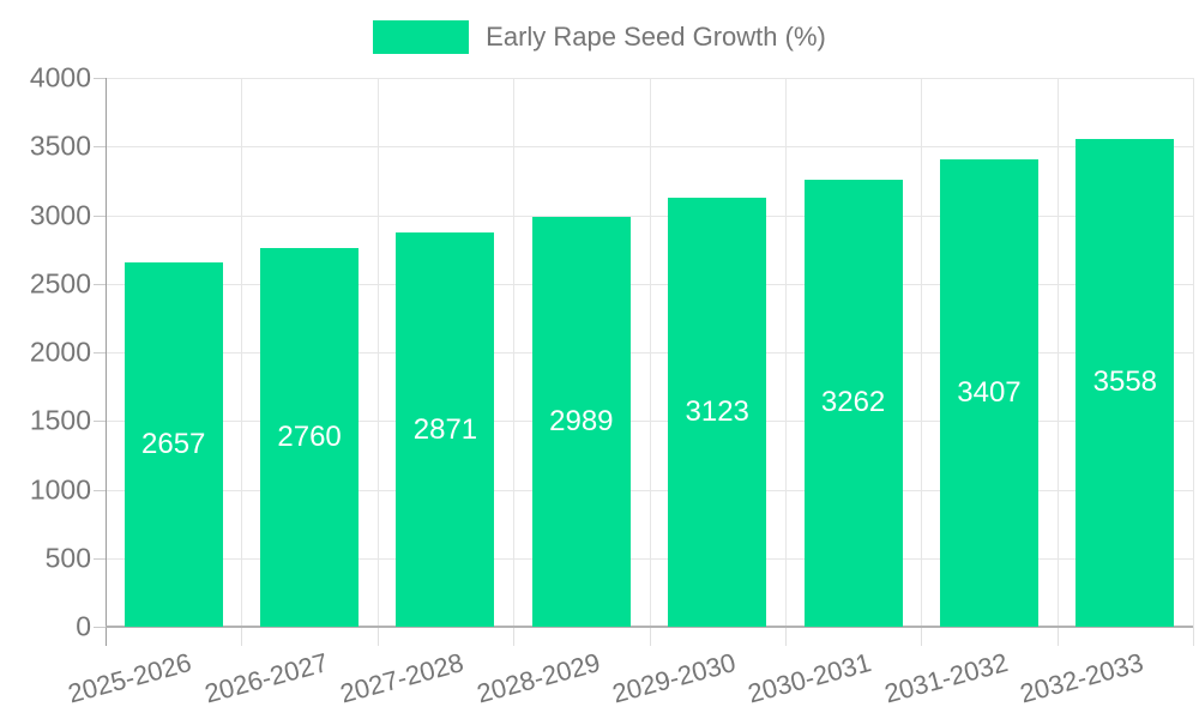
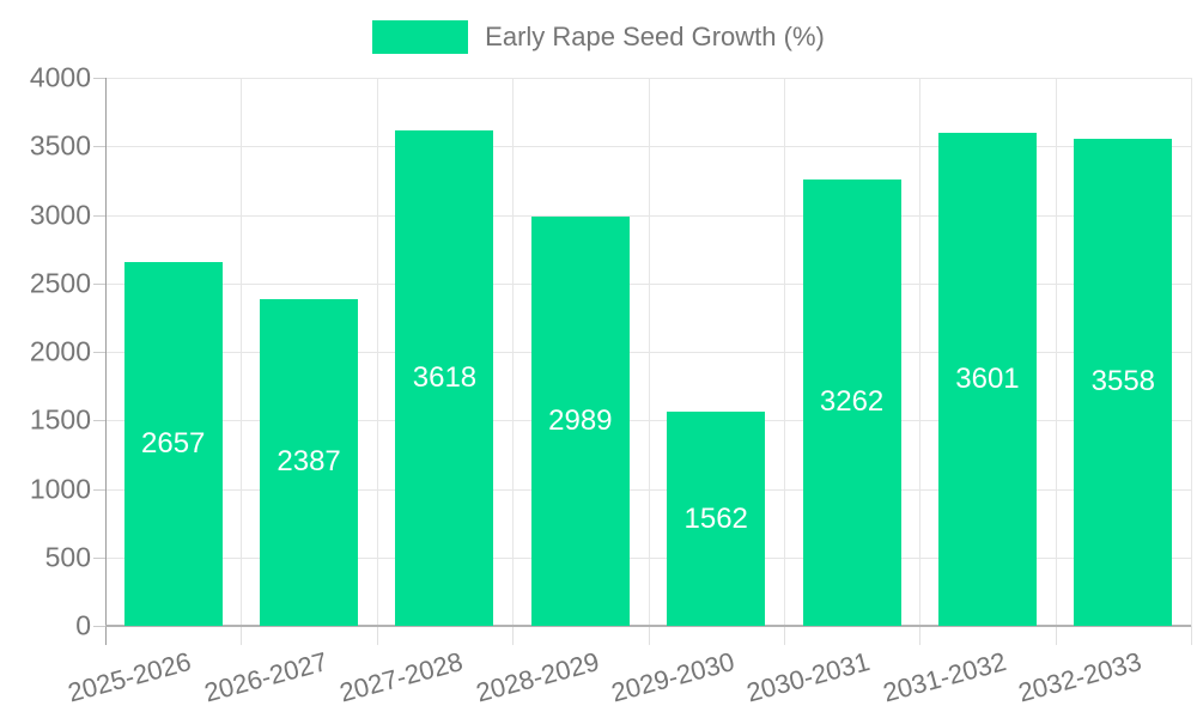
2026-2027: 2760 -> 2387
2027-2028: 2871 -> 3618
2029-2030: 3123 -> 1562
2031-2032: 3407 -> 3601
